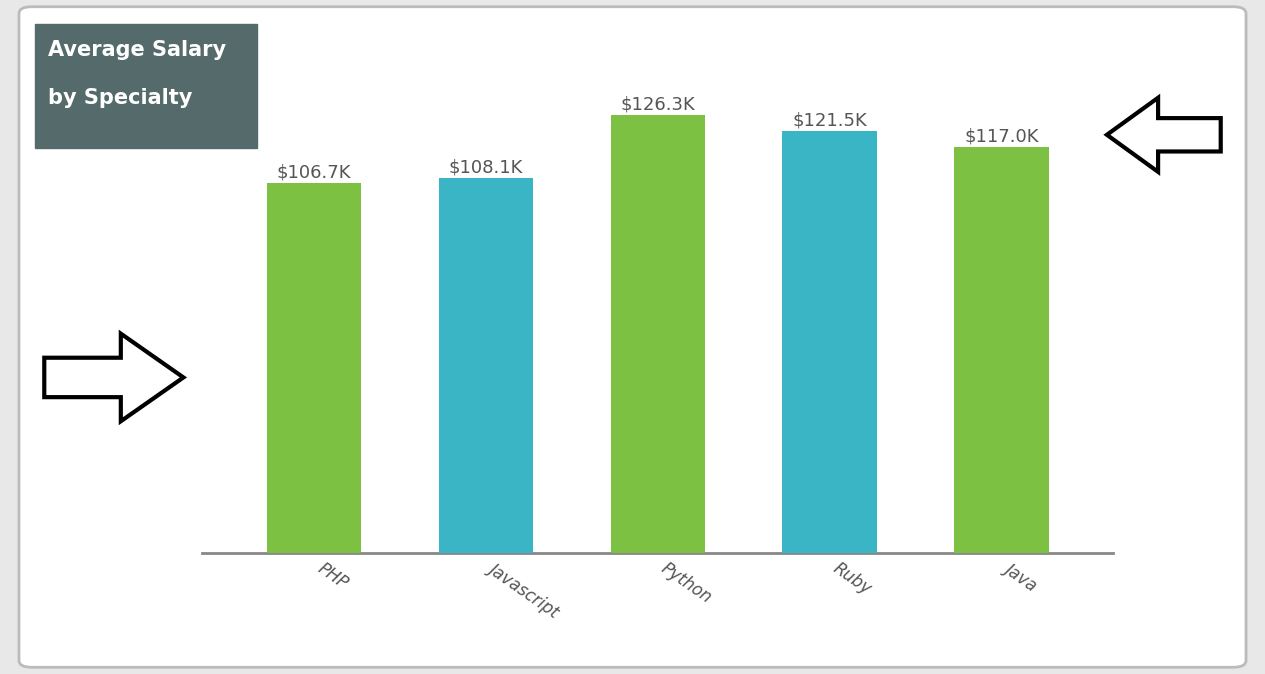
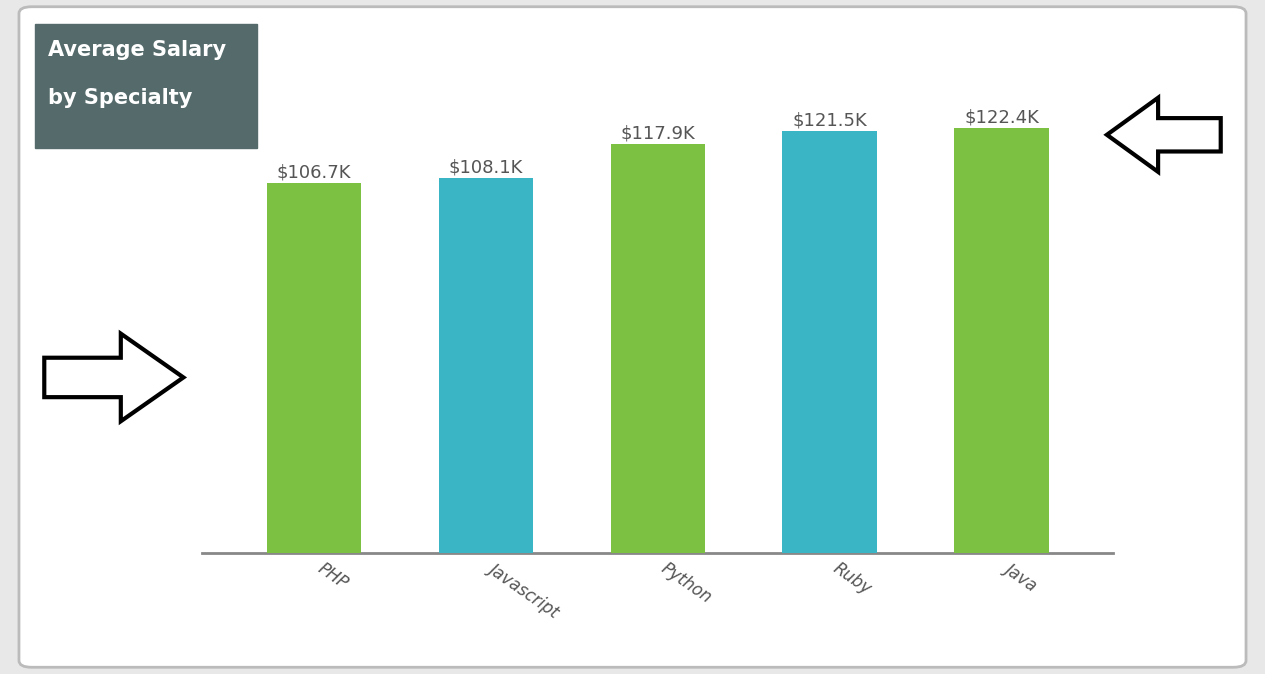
Python: $126.3K -> $117.9K
Java: $117.0K -> $122.4K
